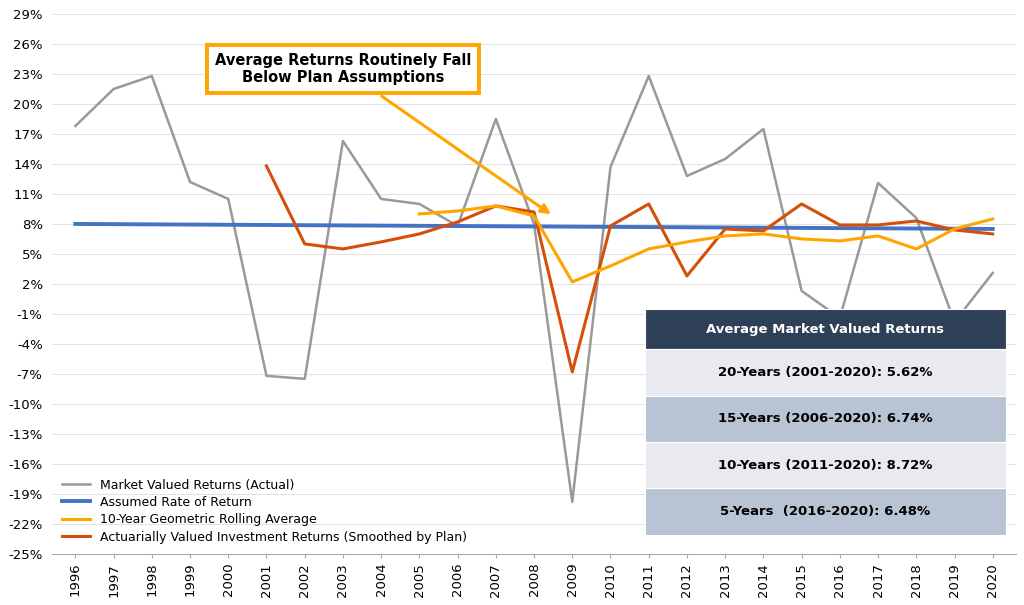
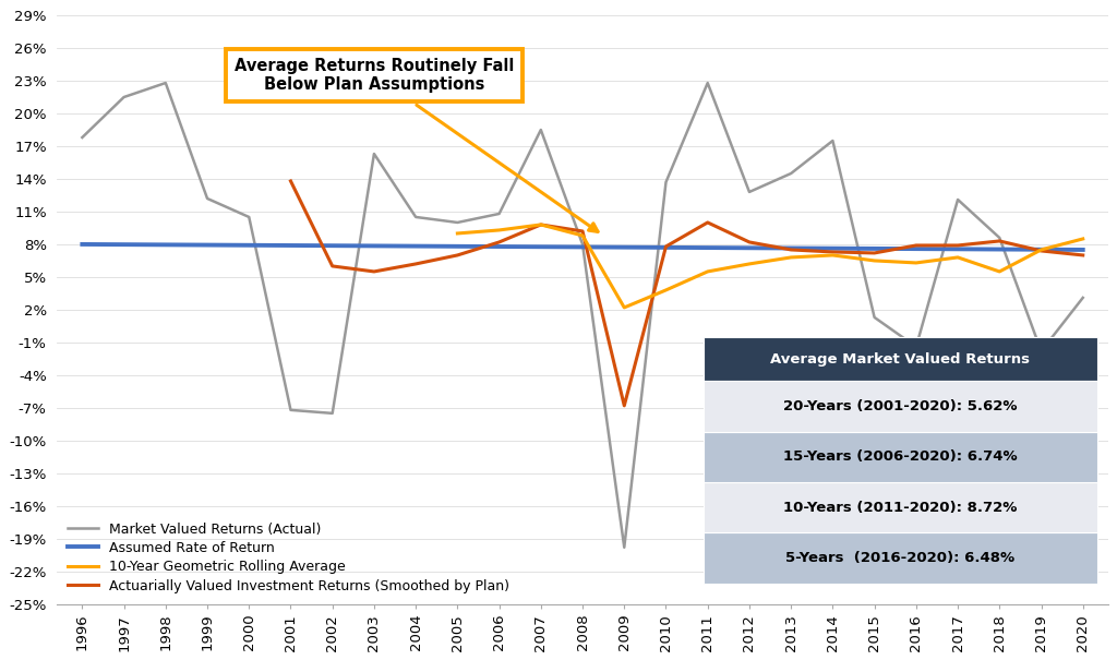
Market Valued Returns (Actual)/2006: 7.8% -> 10.8%
Actuarially Valued Investment Returns (Smoothed by Plan)/2012: 2.8% -> 8.2%
Actuarially Valued Investment Returns (Smoothed by Plan)/2015: 10.0% -> 7.2%
